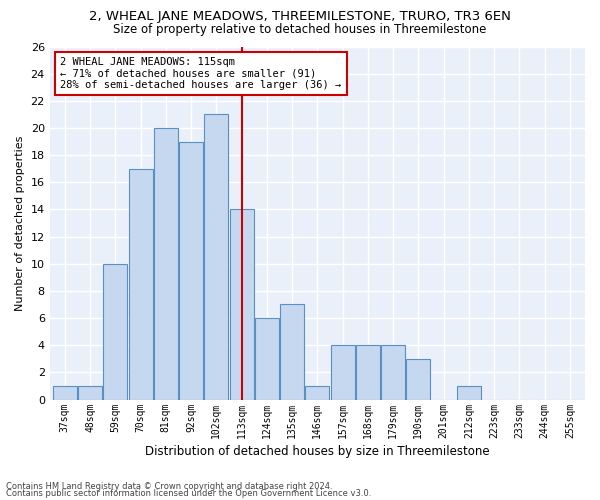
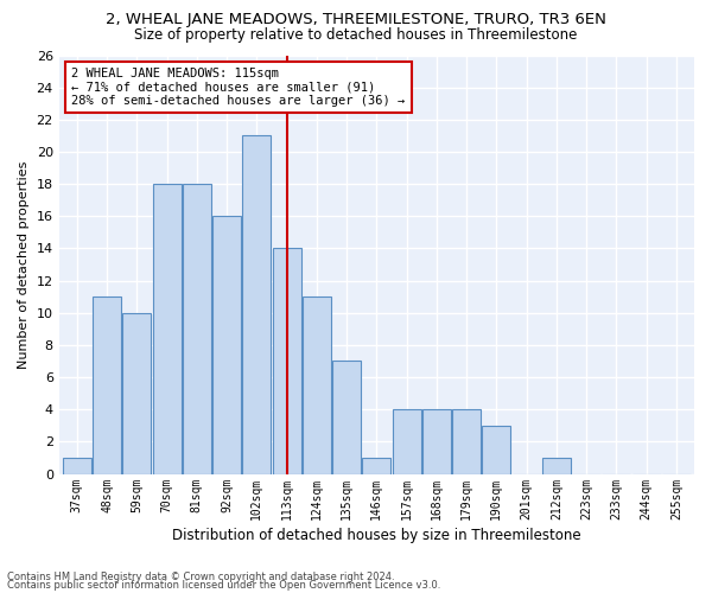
48sqm: 1 -> 11
70sqm: 17 -> 18
81sqm: 20 -> 18
92sqm: 19 -> 16
124sqm: 6 -> 11
